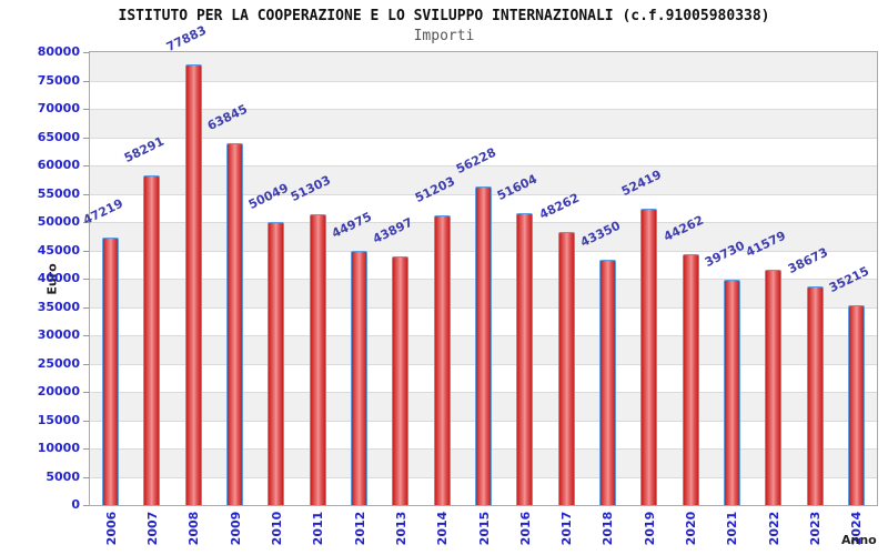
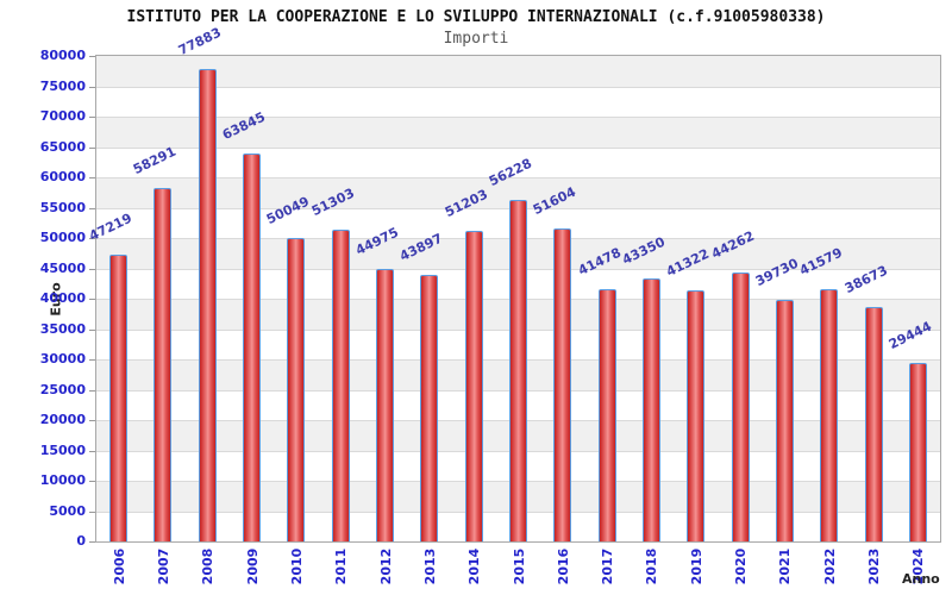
2017: 48262 -> 41478
2019: 52419 -> 41322
2024: 35215 -> 29444
